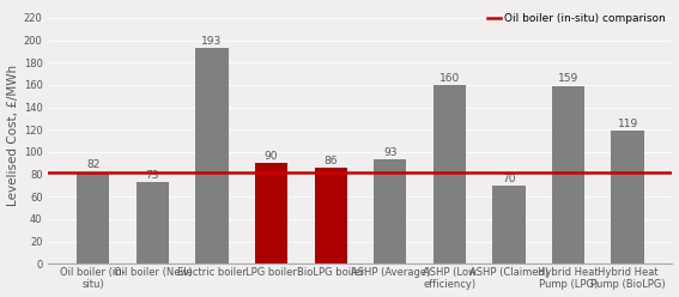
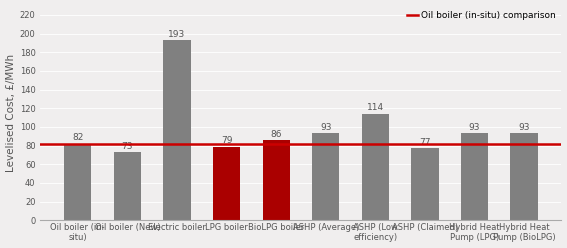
LPG boiler: 90 -> 79
ASHP (Low efficiency): 160 -> 114
ASHP (Claimed): 70 -> 77
Hybrid Heat Pump (LPG): 159 -> 93
Hybrid Heat Pump (BioLPG): 119 -> 93
